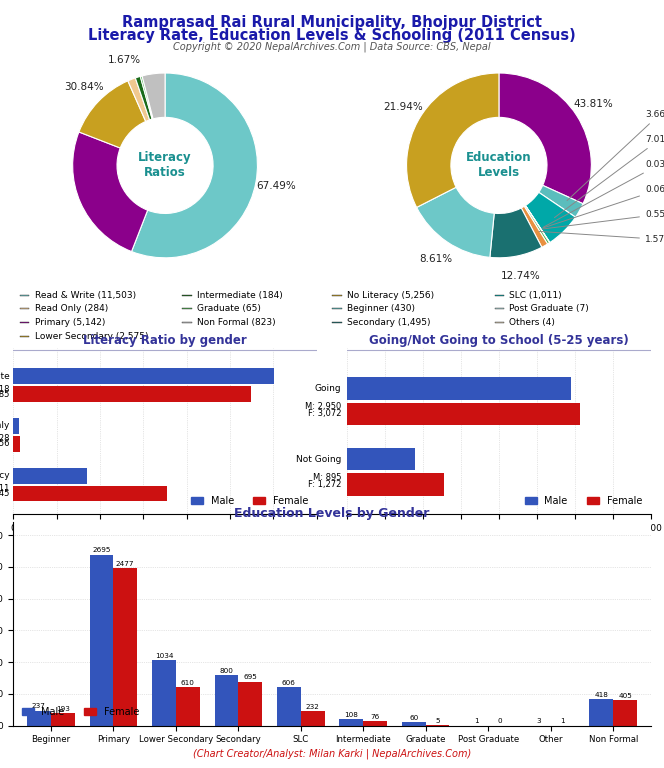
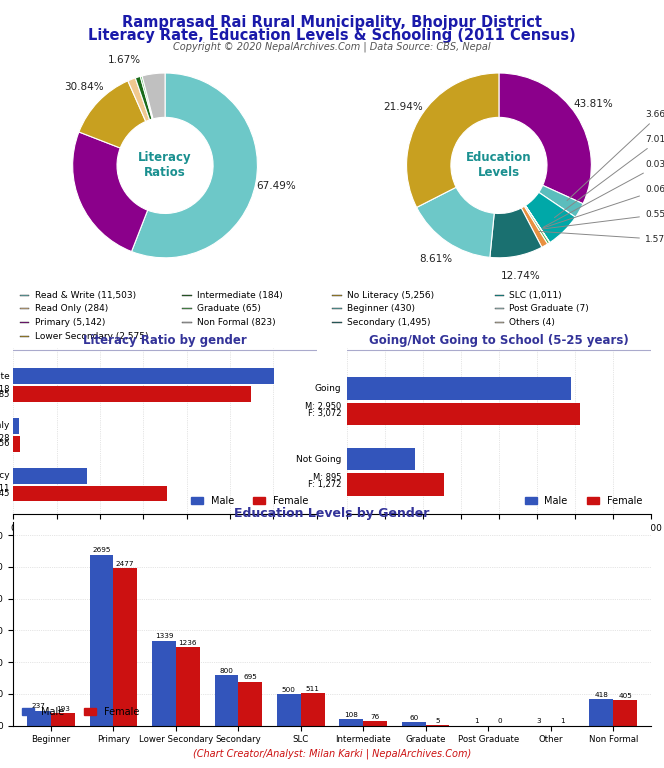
Education Levels by Gender/Male/Lower Secondary: 1034 -> 1339
Education Levels by Gender/Female/Lower Secondary: 610 -> 1236
Education Levels by Gender/Male/SLC: 606 -> 500
Education Levels by Gender/Female/SLC: 232 -> 511
